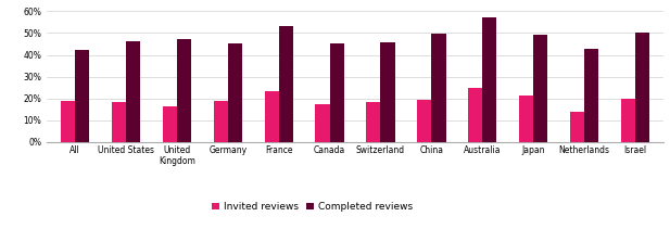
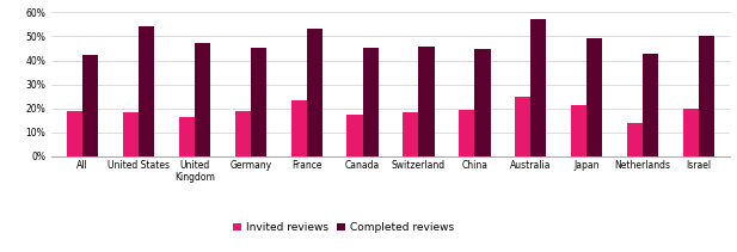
Completed reviews/United States: 46.0% -> 54.0%
Completed reviews/China: 49.5% -> 44.5%
